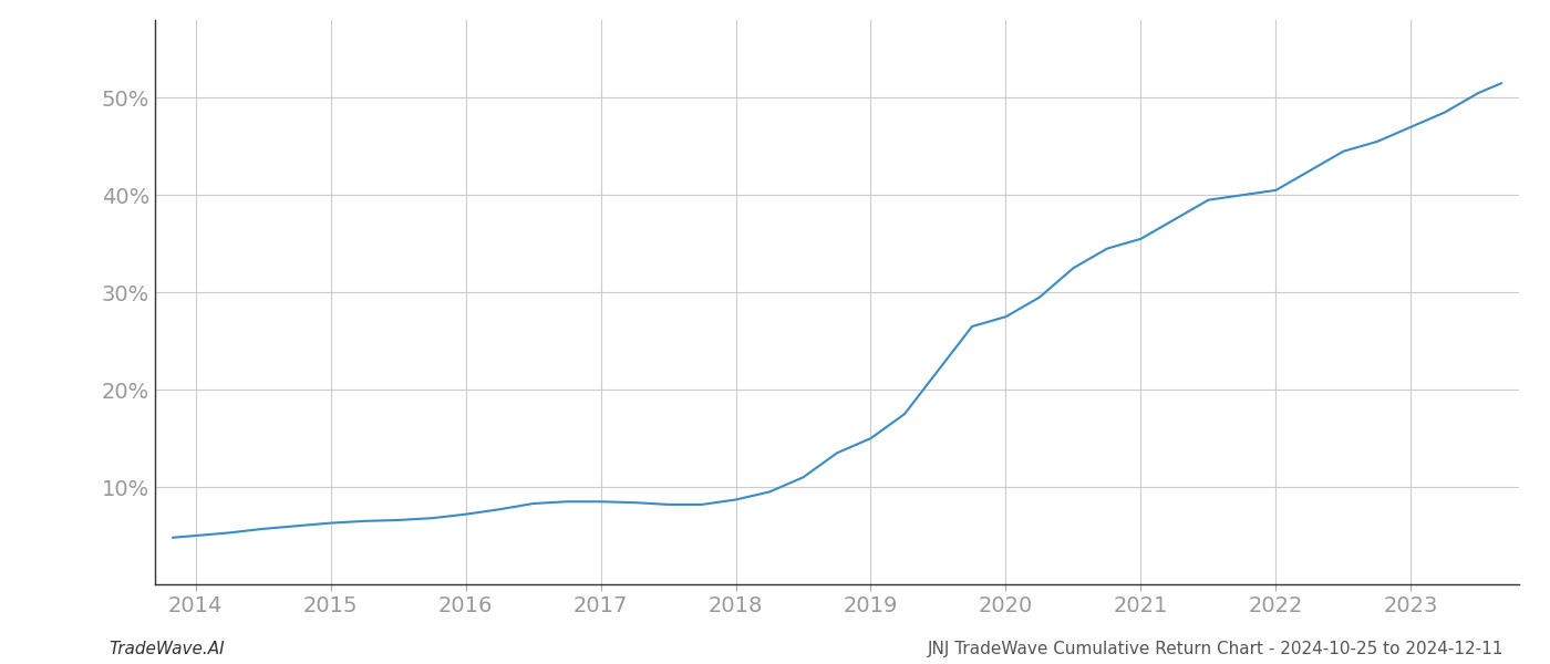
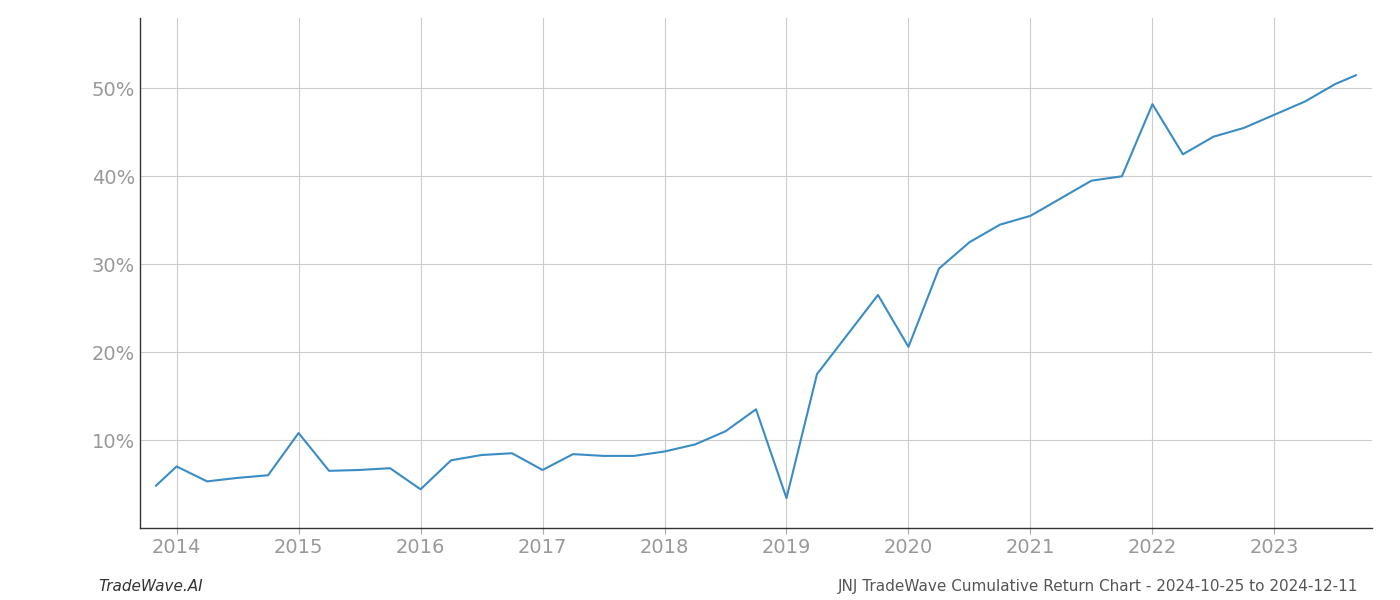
2014: 5.0% -> 7.0%
2015: 6.3% -> 10.8%
2016: 7.2% -> 4.4%
2017: 8.5% -> 6.6%
2019: 15.0% -> 3.4%
2020: 27.5% -> 20.6%
2022: 40.5% -> 48.2%
